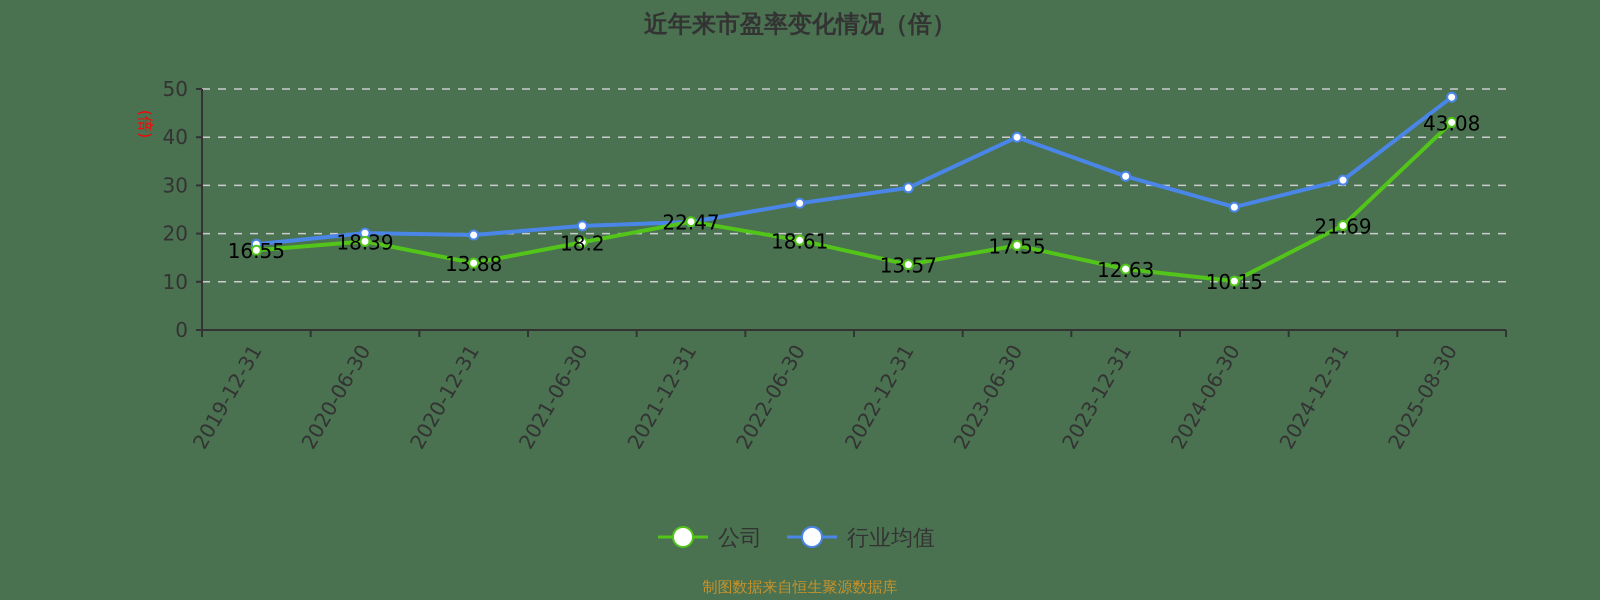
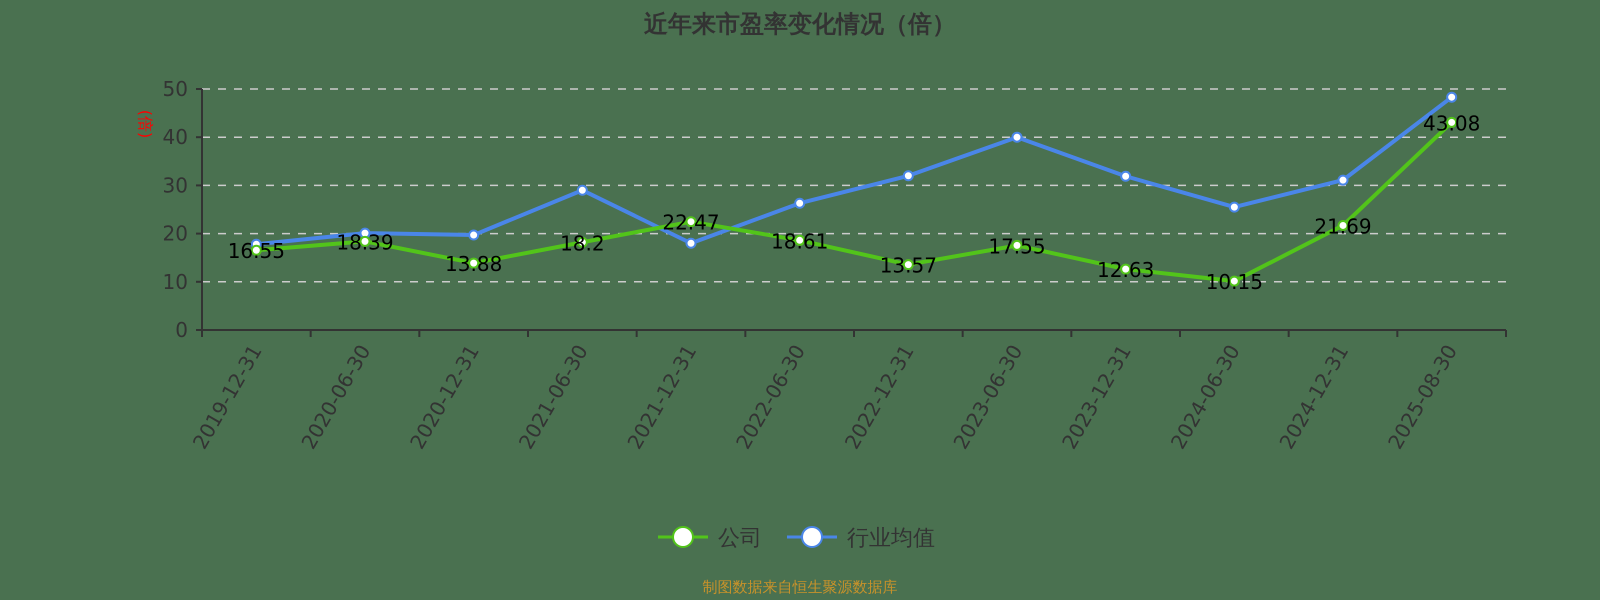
行业均值/2021-06-30: 22 -> 29
行业均值/2021-12-31: 22 -> 18
行业均值/2022-12-31: 30 -> 32
